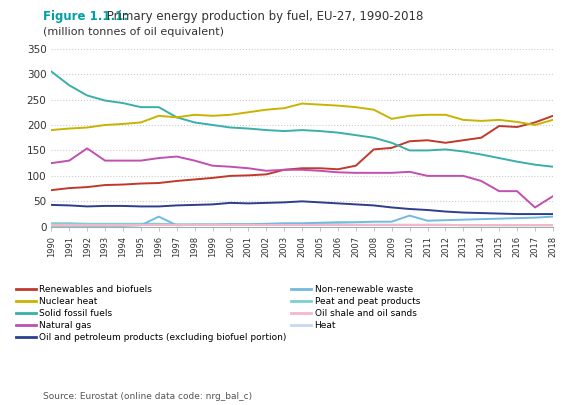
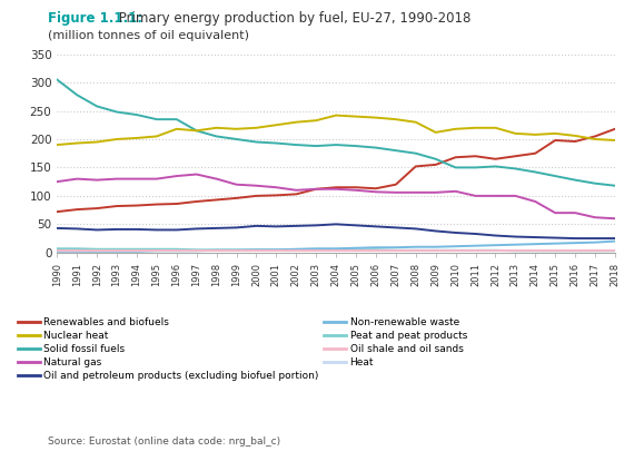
Natural gas/1992: 154 -> 128
Non-renewable waste/1996: 20 -> 3
Non-renewable waste/2010: 22 -> 11
Natural gas/2017: 38 -> 62
Nuclear heat/2018: 210 -> 198
